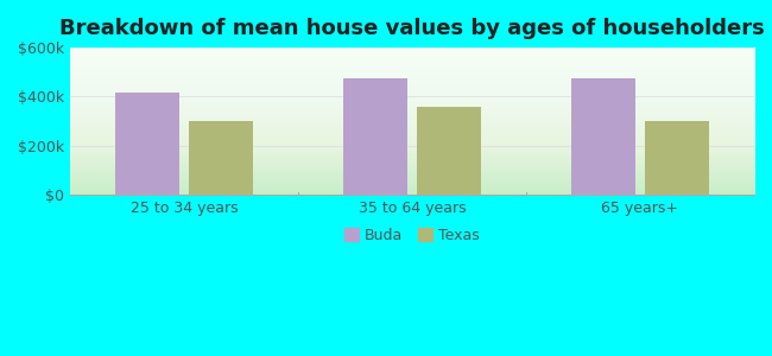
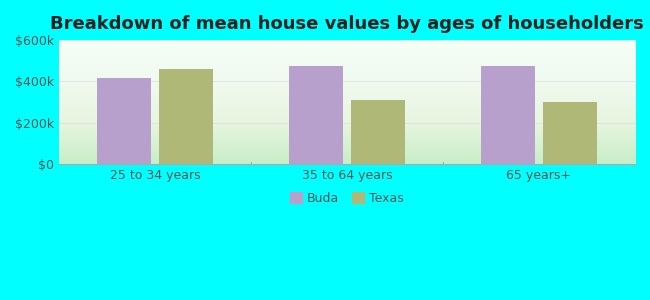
Texas/25 to 34 years: $300k -> $460k
Texas/35 to 64 years: $360k -> $310k
